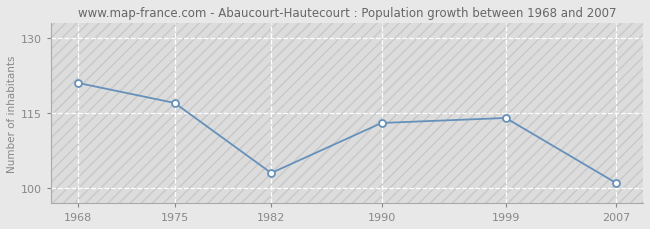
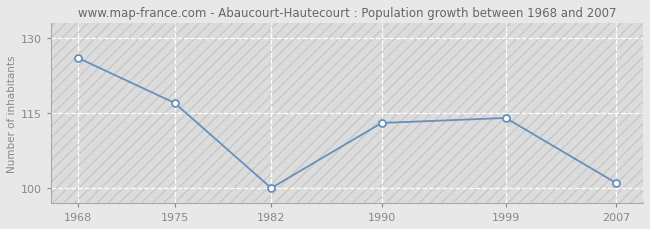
1968: 121 -> 126
1982: 103 -> 100
